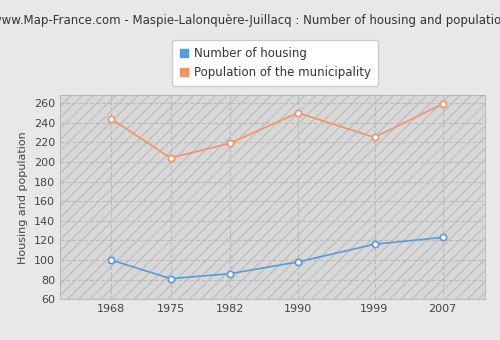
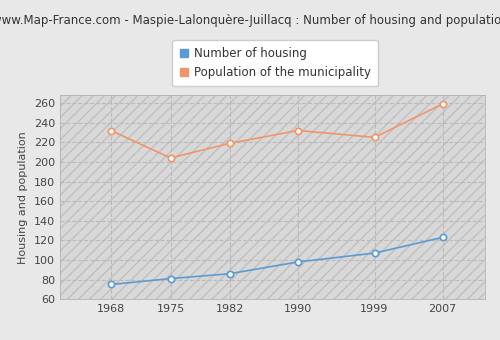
Number of housing/1968: 100 -> 75
Population of the municipality/1968: 244 -> 232
Population of the municipality/1990: 250 -> 232
Number of housing/1999: 116 -> 107
